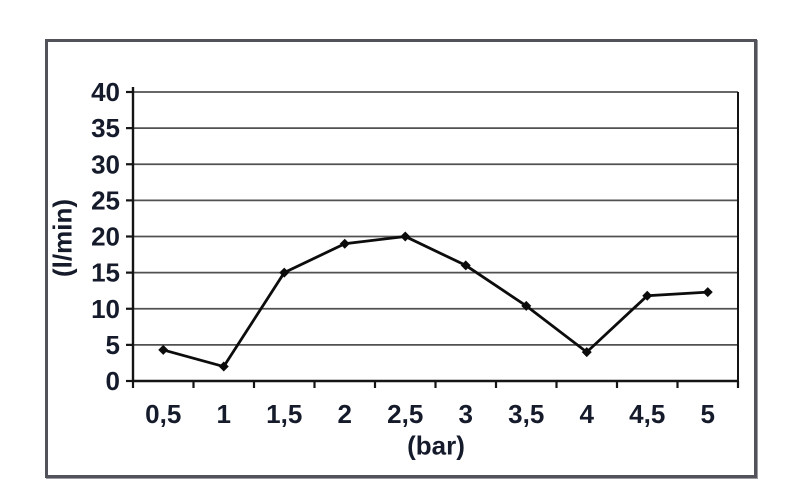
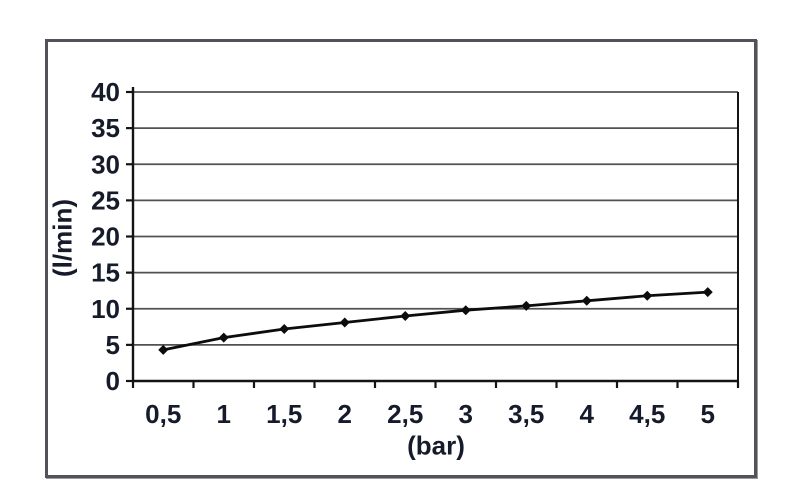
1: 2 -> 6
1,5: 15 -> 7
2: 19 -> 8
2,5: 20 -> 9
3: 16 -> 10
4: 4 -> 11
